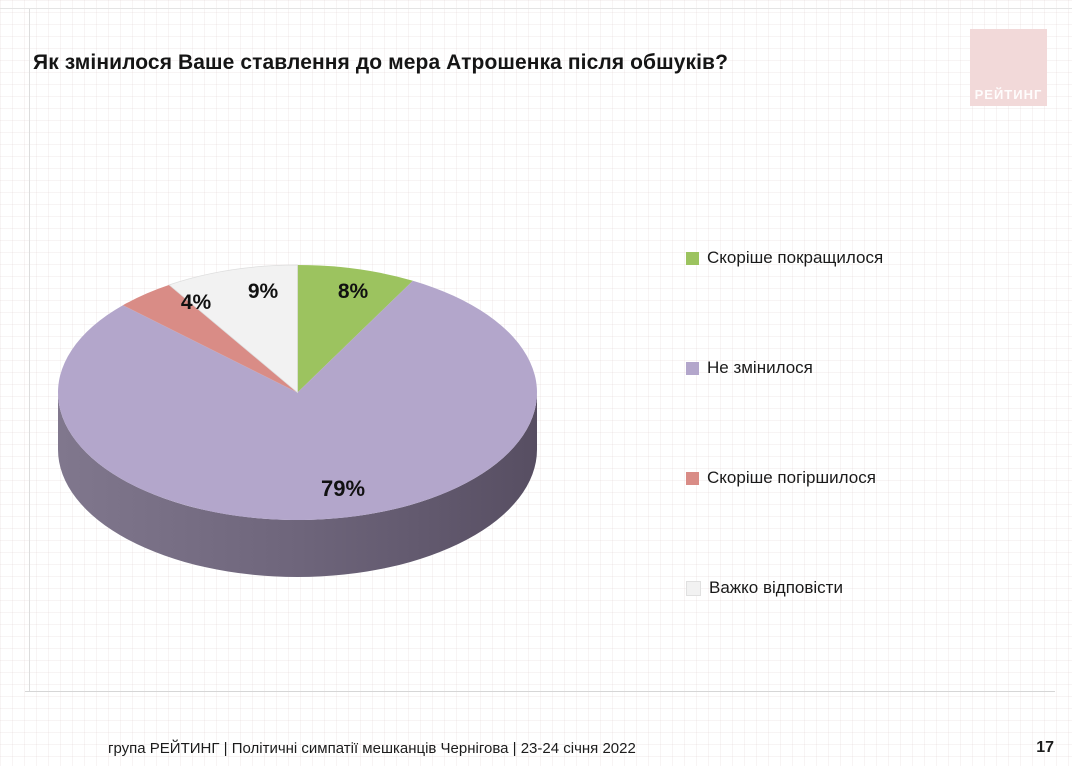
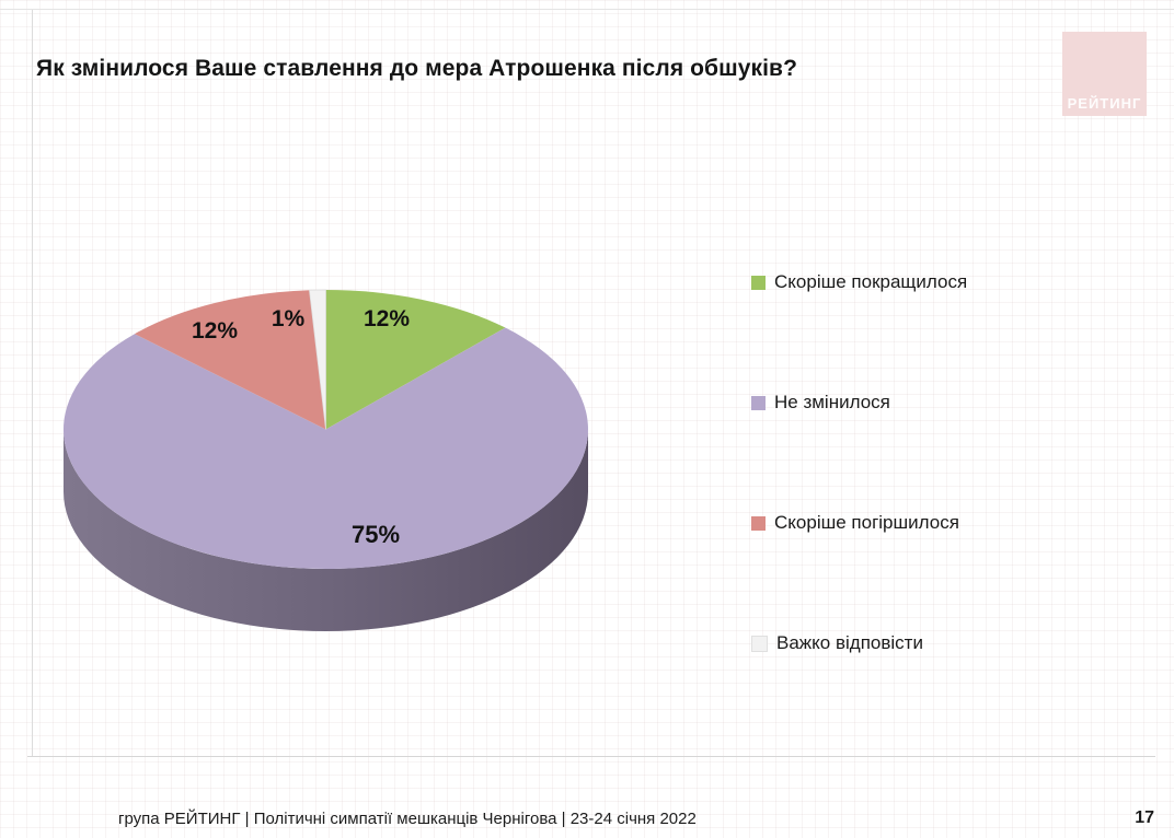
Скоріше покращилося: 8% -> 12%
Не змінилося: 79% -> 75%
Скоріше погіршилося: 4% -> 12%
Важко відповісти: 9% -> 1%
